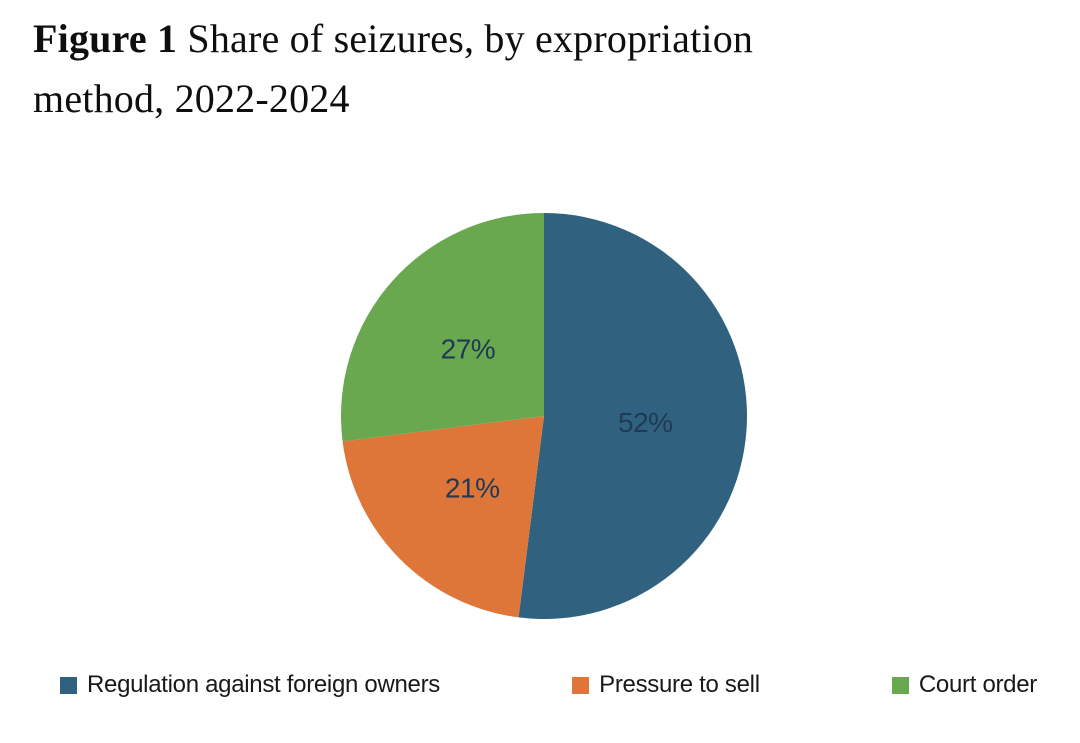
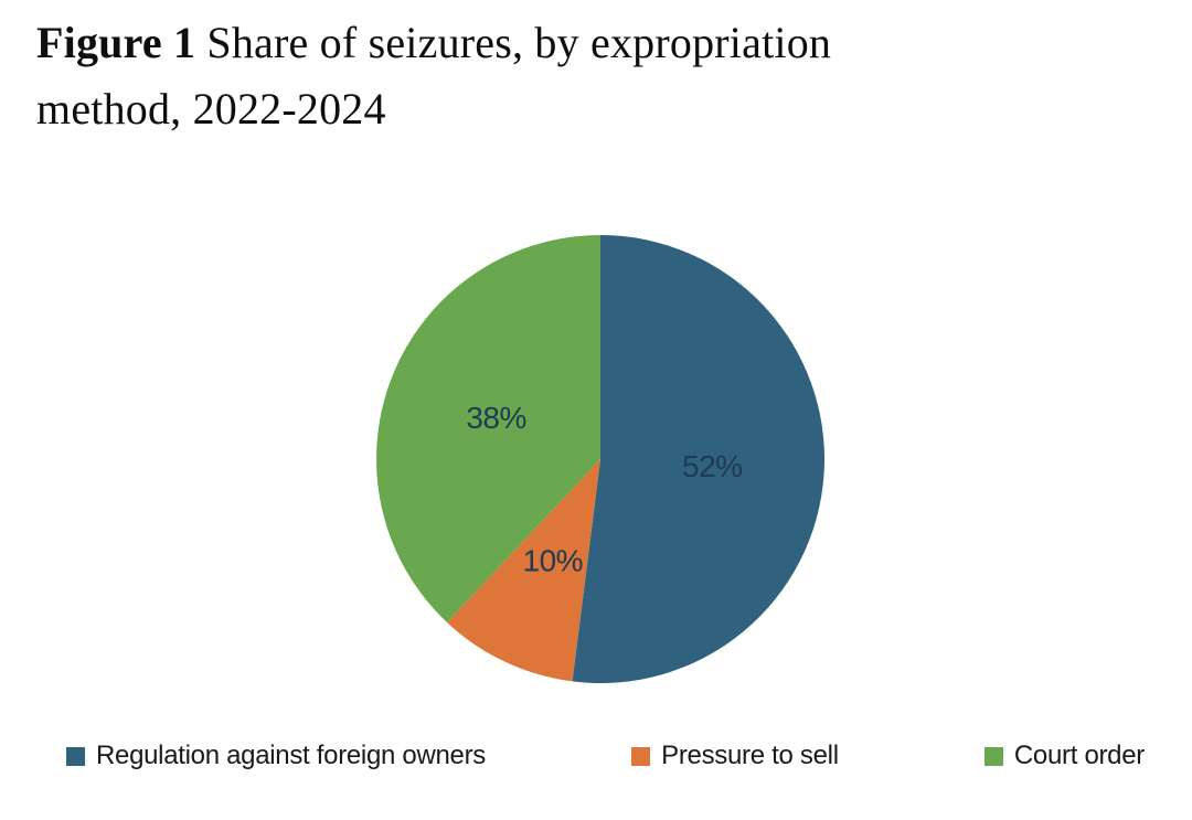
Pressure to sell: 21% -> 10%
Court order: 27% -> 38%
